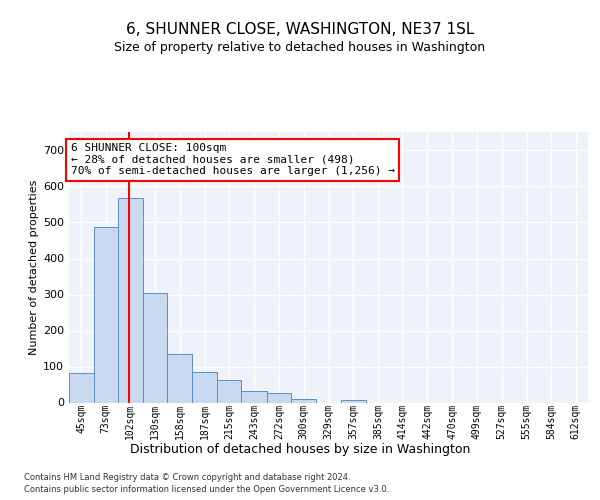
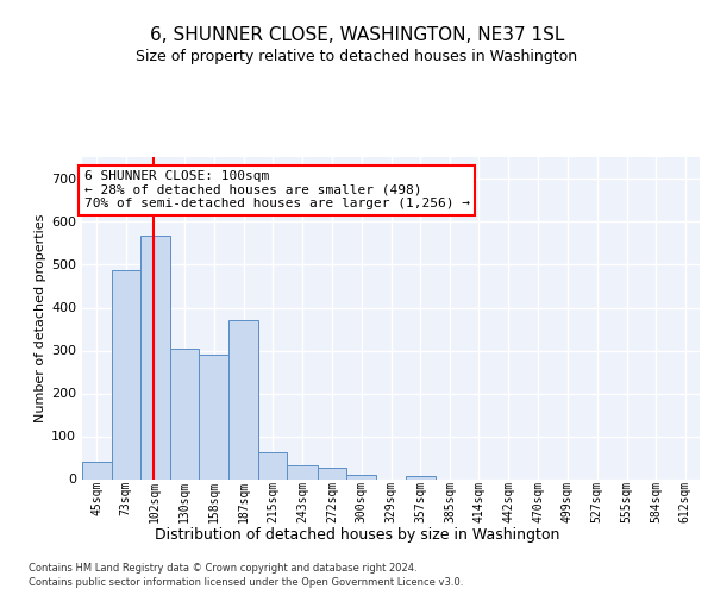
45sqm: 82 -> 40
158sqm: 135 -> 290
187sqm: 84 -> 370
